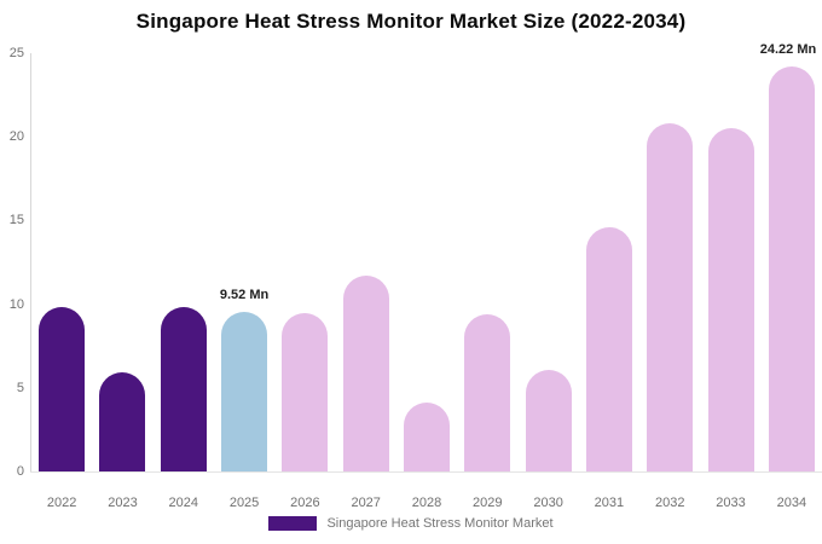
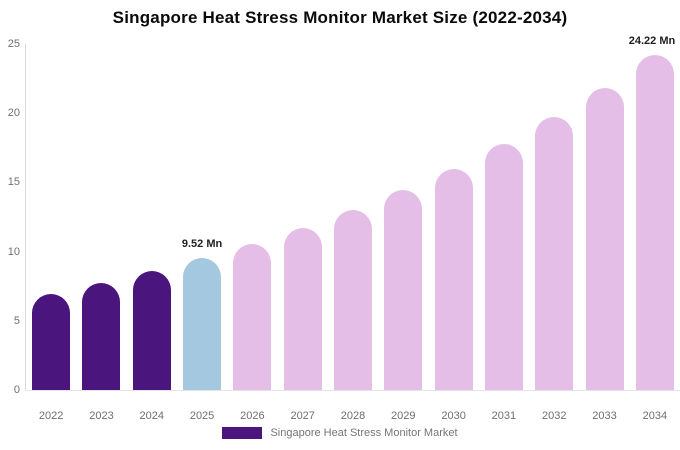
2022: 9.8 -> 7.0
2023: 5.9 -> 7.7
2024: 9.8 -> 8.6
2026: 9.5 -> 10.6
2028: 4.1 -> 13.0
2029: 9.4 -> 14.4
2030: 6.1 -> 16.0
2031: 14.6 -> 17.8
2032: 20.8 -> 19.7
2033: 20.5 -> 21.8
